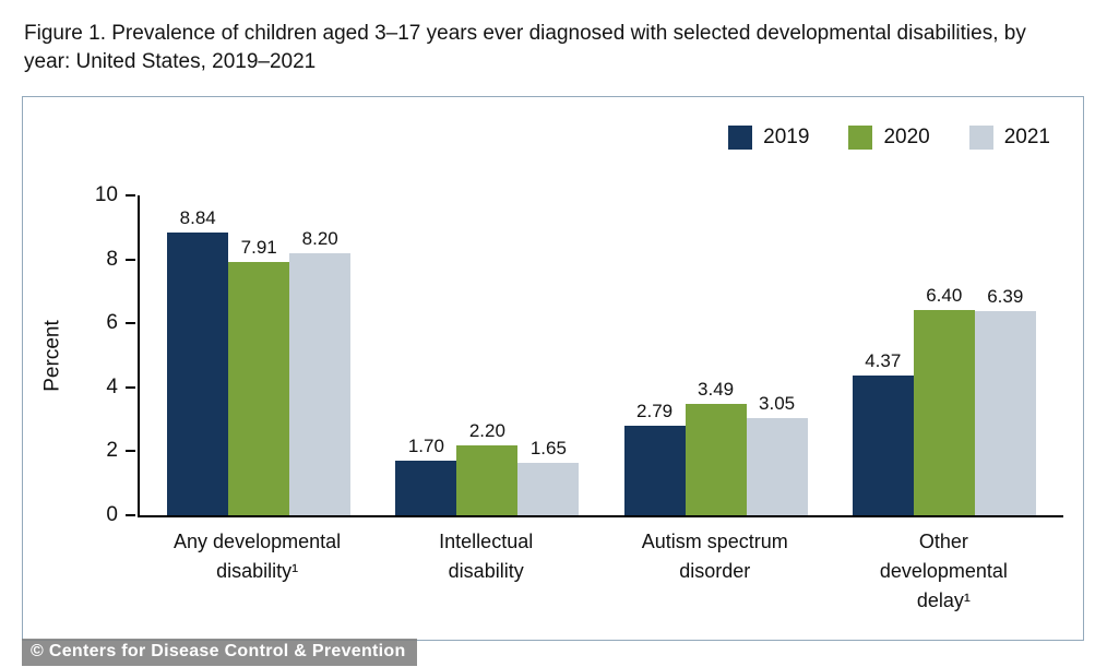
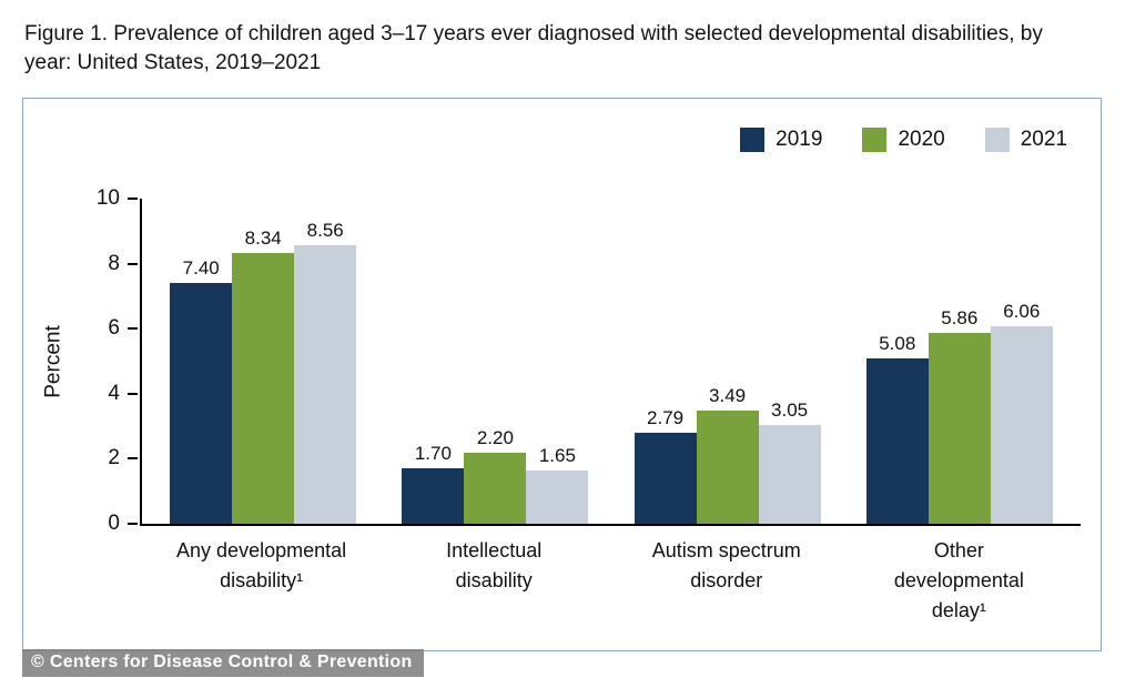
2019/Any developmental disability¹: 8.84 -> 7.40
2020/Any developmental disability¹: 7.91 -> 8.34
2021/Any developmental disability¹: 8.20 -> 8.56
2019/Other developmental delay¹: 4.37 -> 5.08
2020/Other developmental delay¹: 6.40 -> 5.86
2021/Other developmental delay¹: 6.39 -> 6.06
